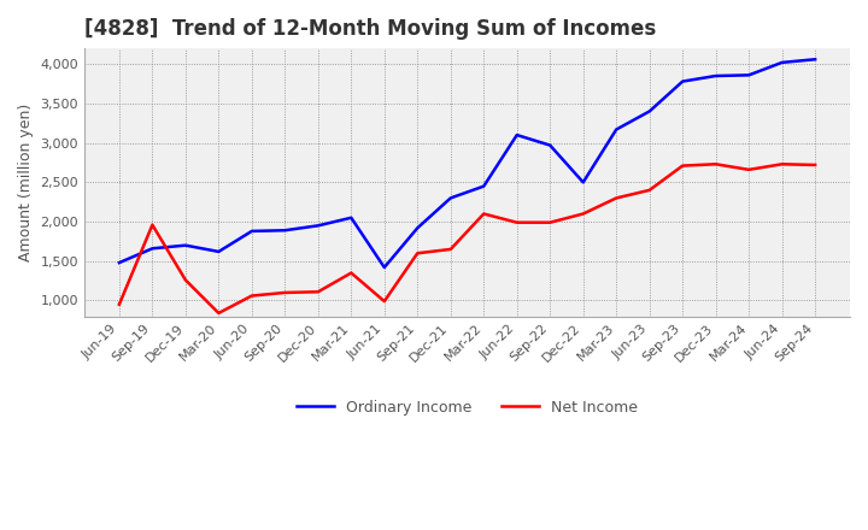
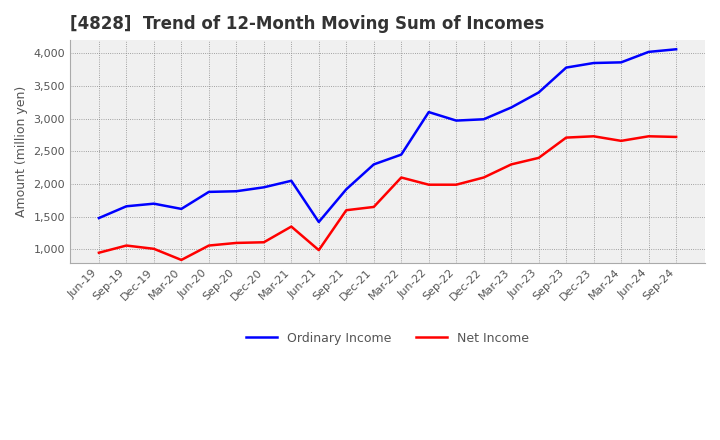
Net Income/Sep-19: 1,960 -> 1,060
Net Income/Dec-19: 1,260 -> 1,010
Ordinary Income/Dec-22: 2,500 -> 2,990
